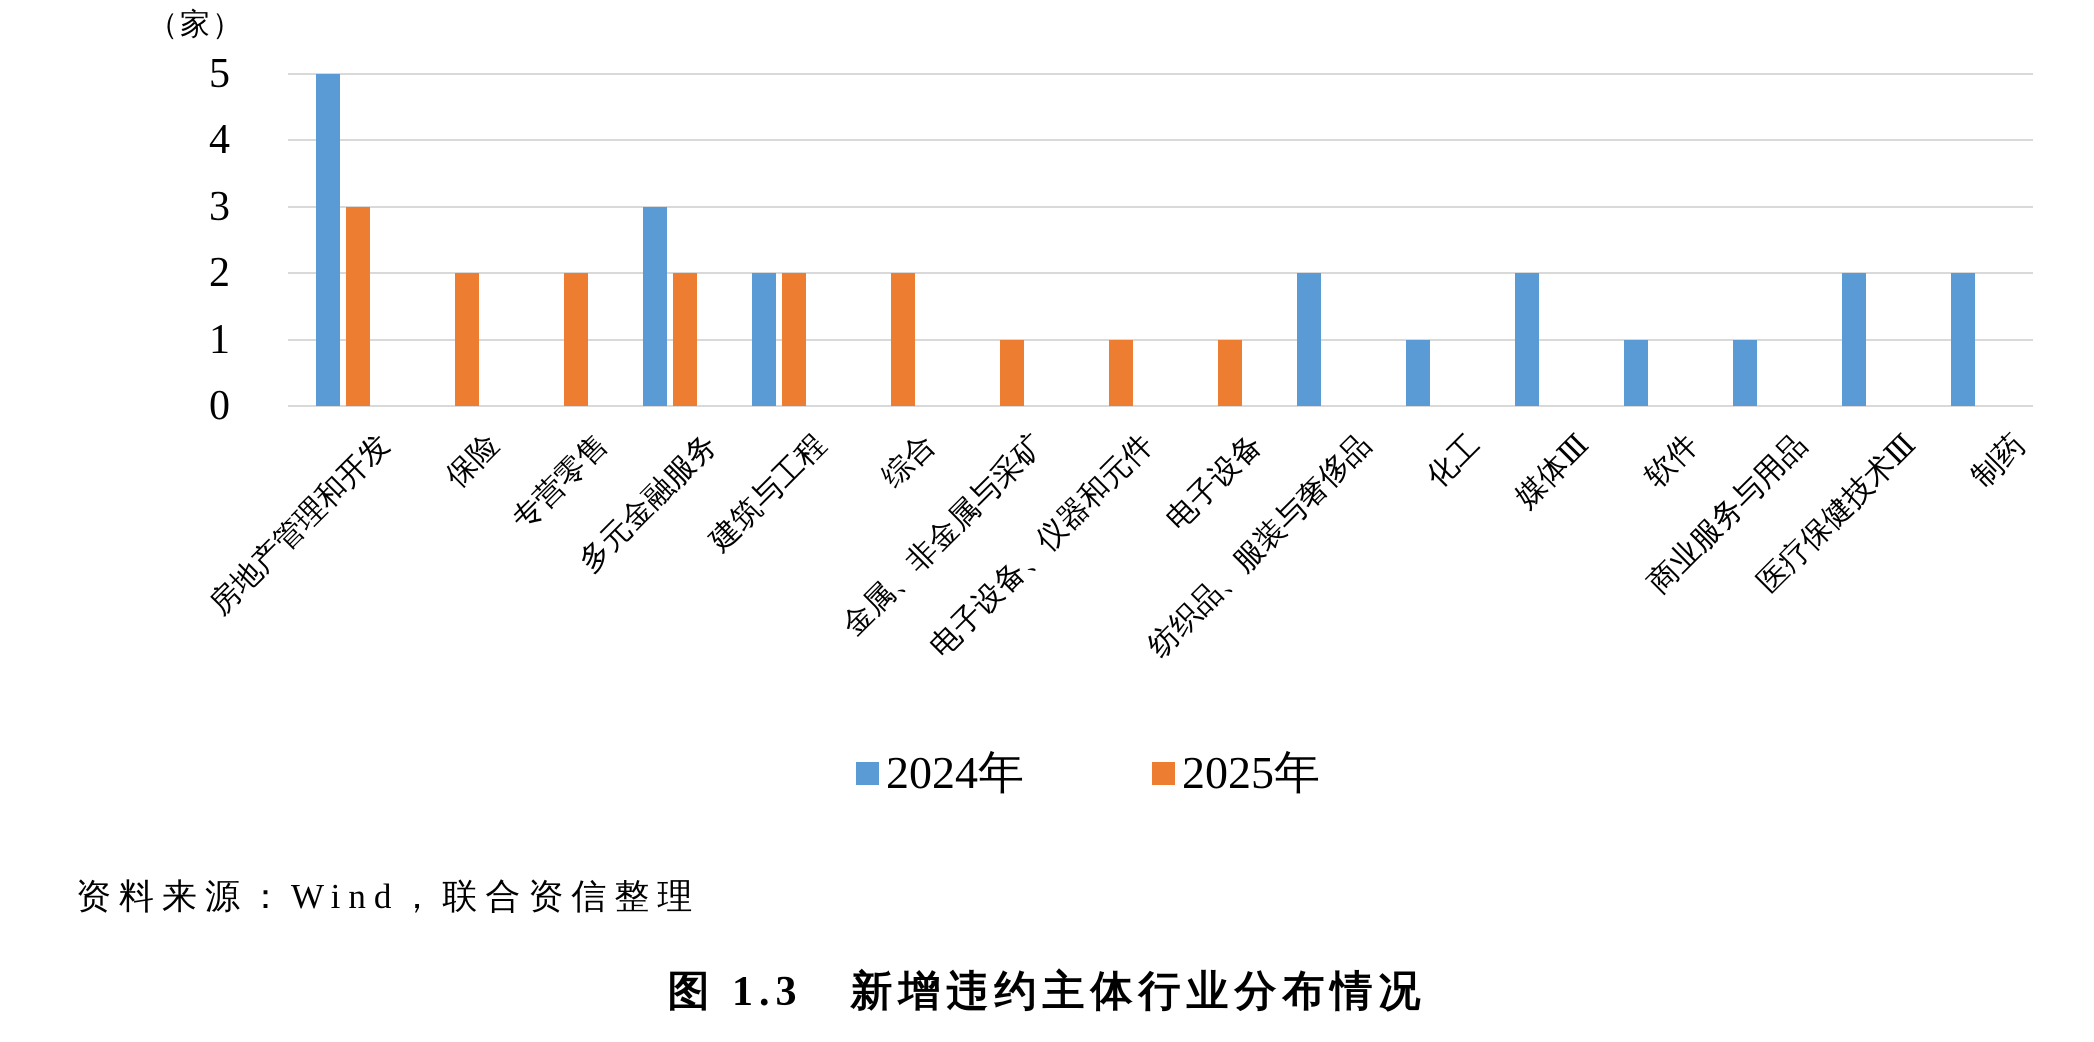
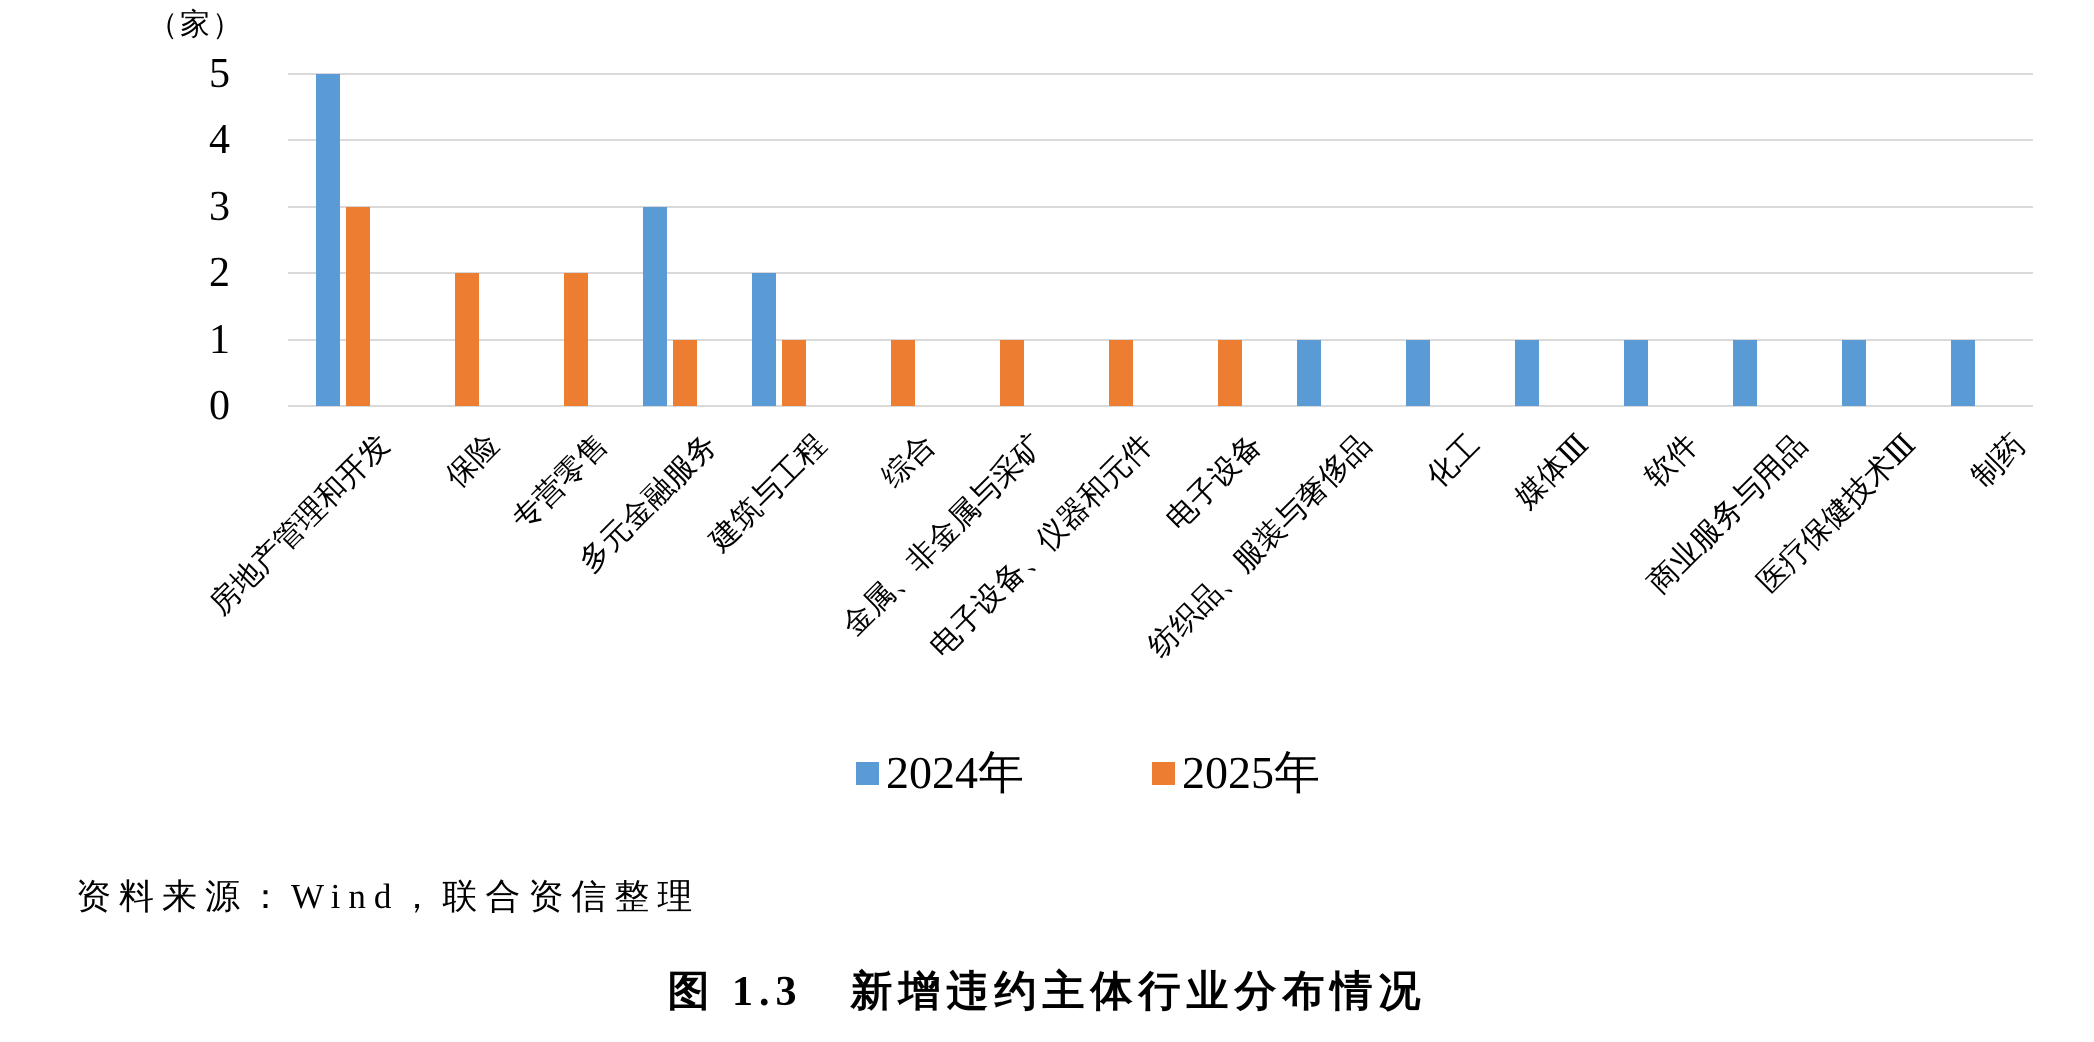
2025年/多元金融服务: 2 -> 1
2025年/建筑与工程: 2 -> 1
2025年/综合: 2 -> 1
2024年/纺织品、服装与奢侈品: 2 -> 1
2024年/媒体Ⅲ: 2 -> 1
2024年/医疗保健技术Ⅲ: 2 -> 1
2024年/制药: 2 -> 1
